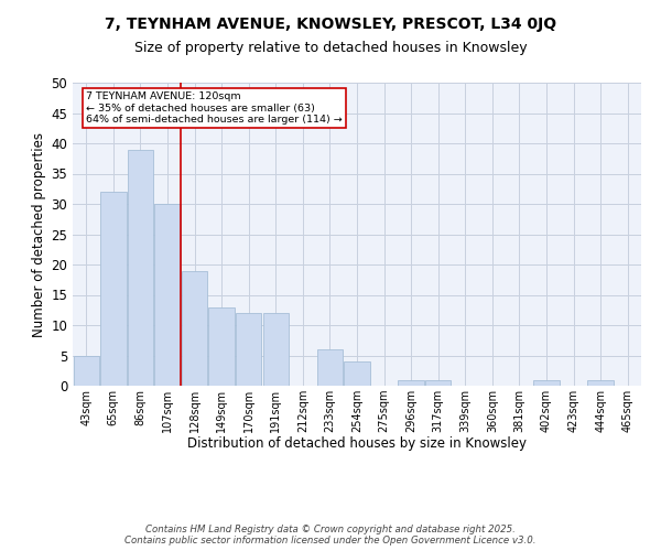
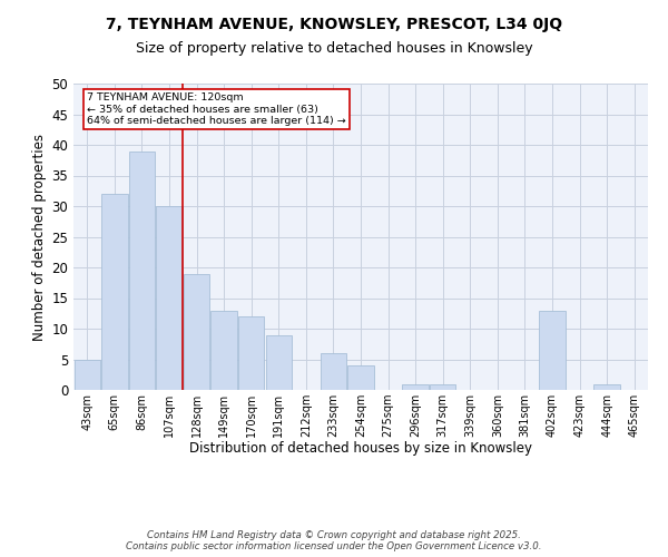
191sqm: 12 -> 9
402sqm: 1 -> 13
